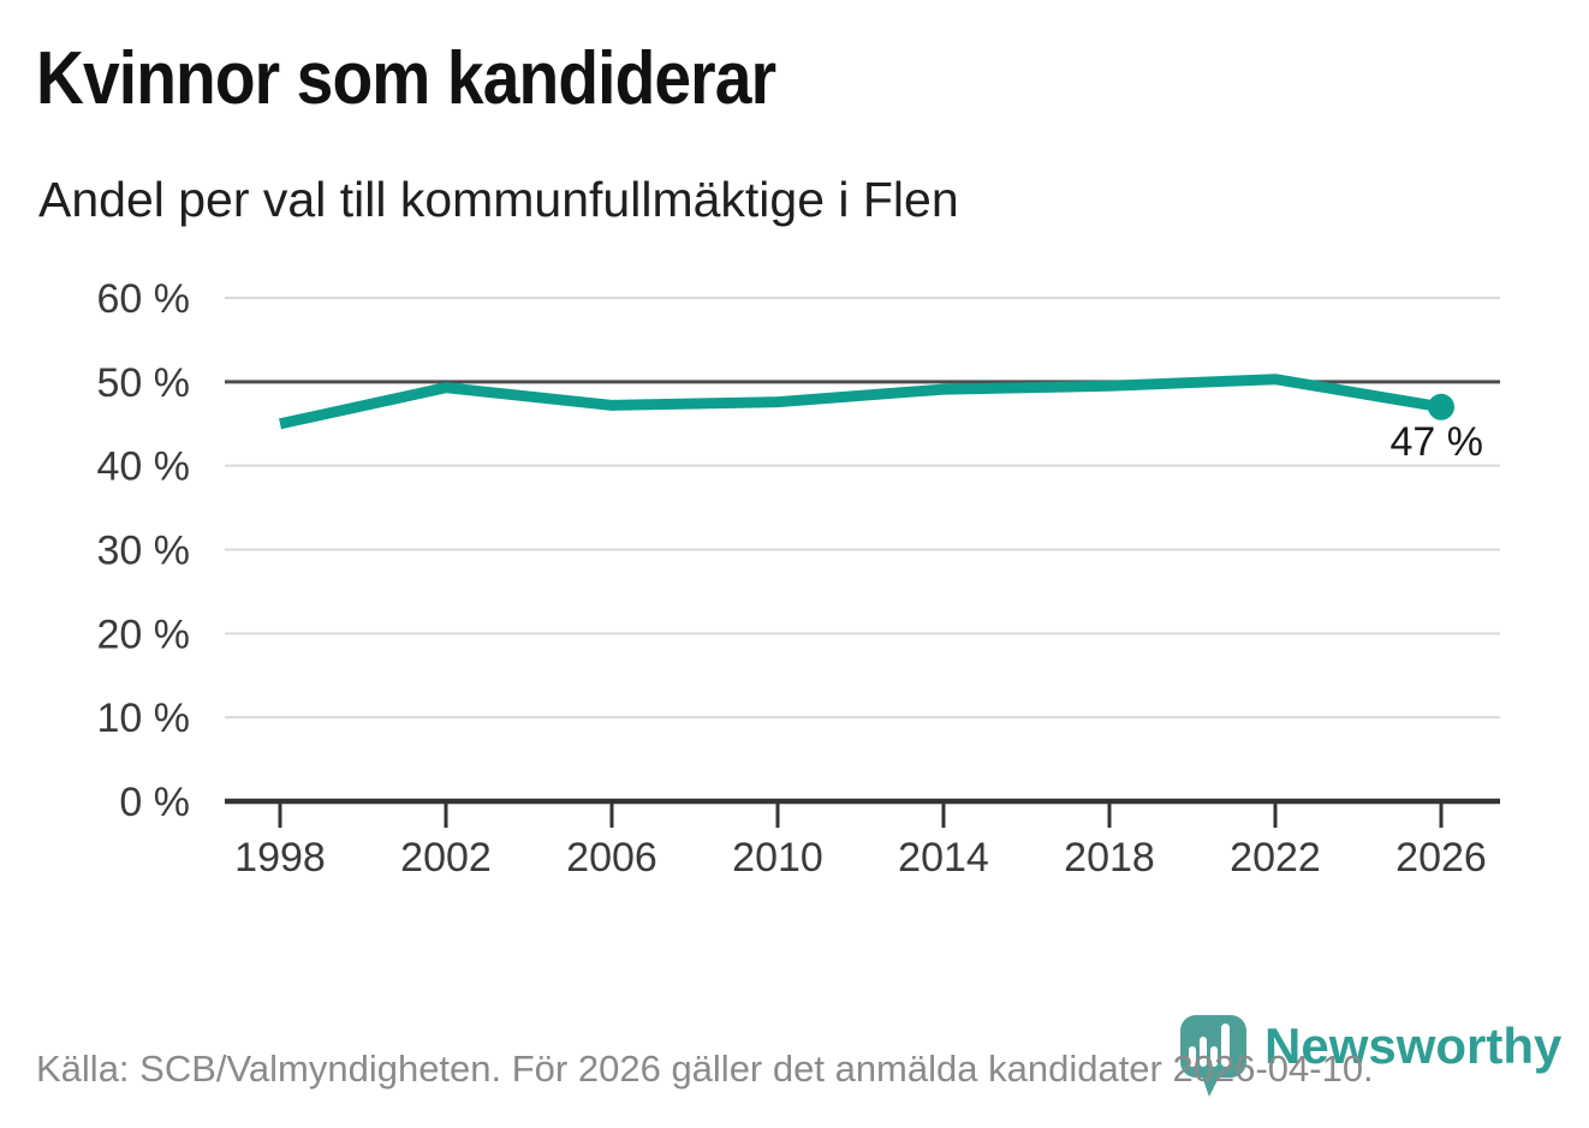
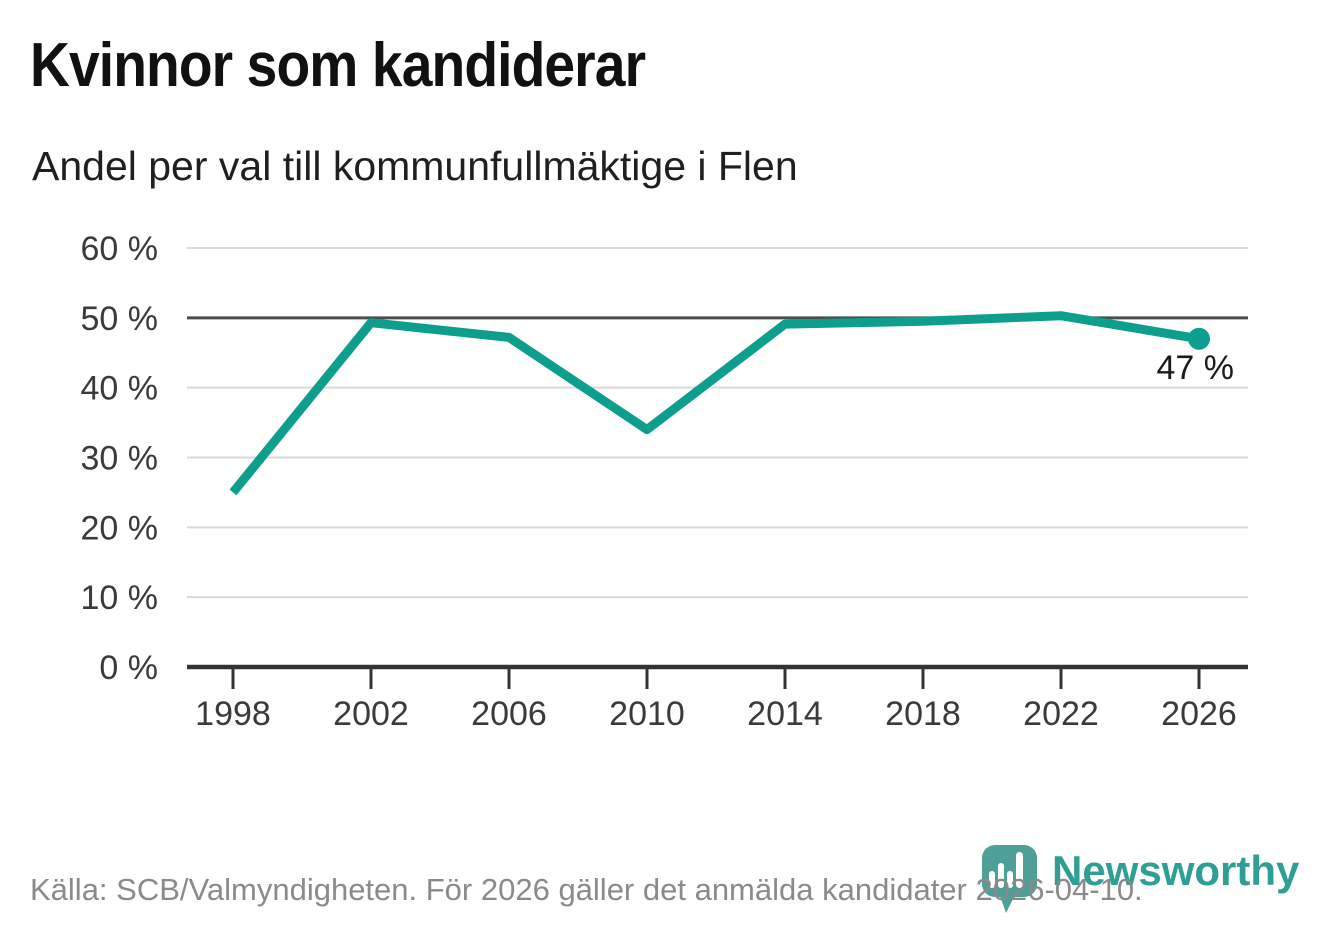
1998: 45% -> 25%
2010: 48% -> 34%
